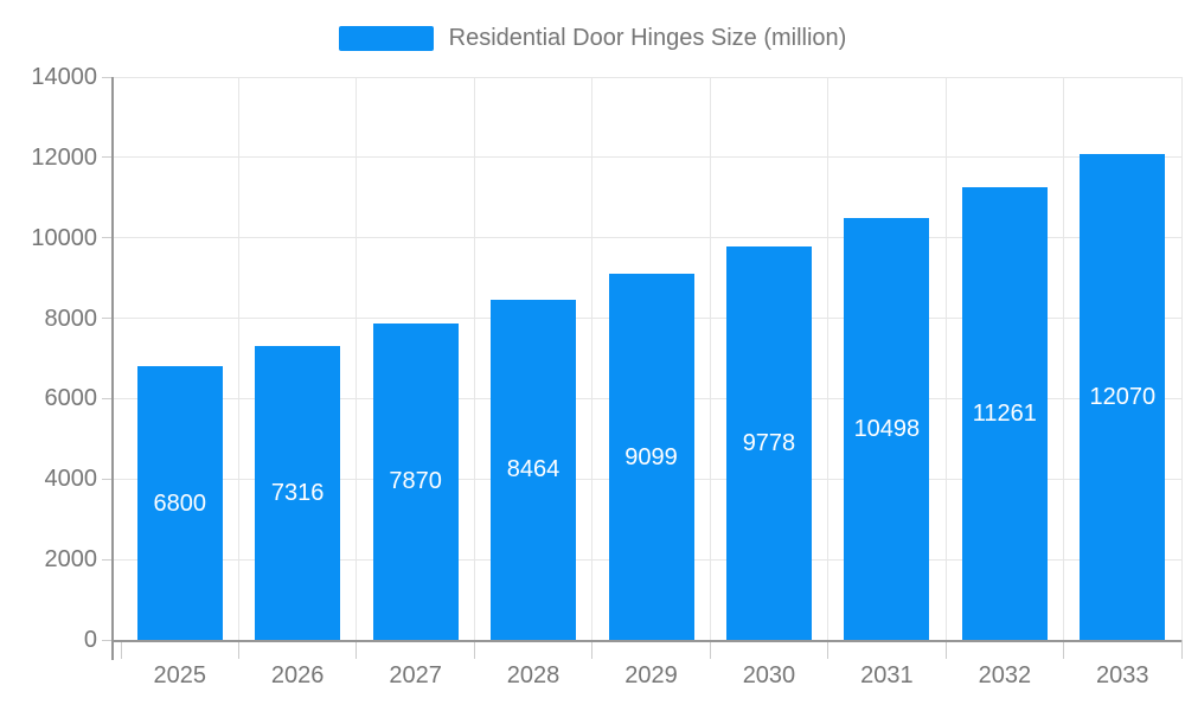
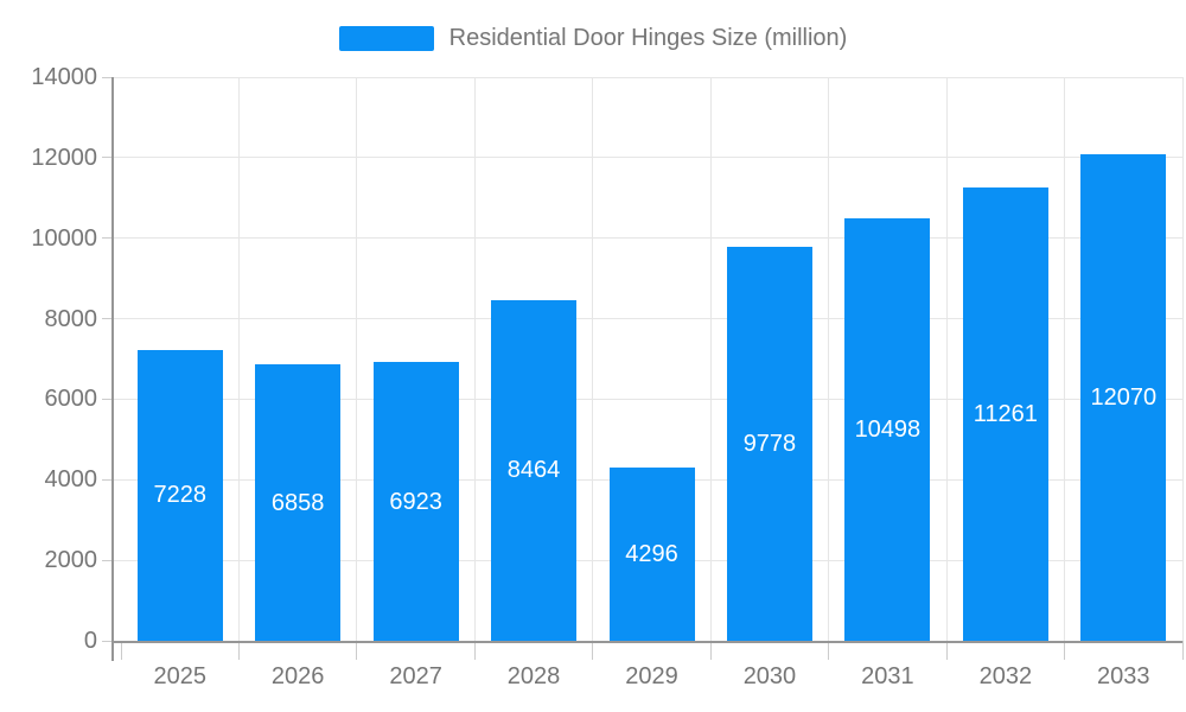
2025: 6800 -> 7228
2026: 7316 -> 6858
2027: 7870 -> 6923
2029: 9099 -> 4296
